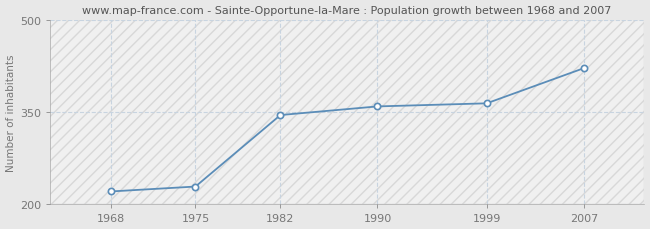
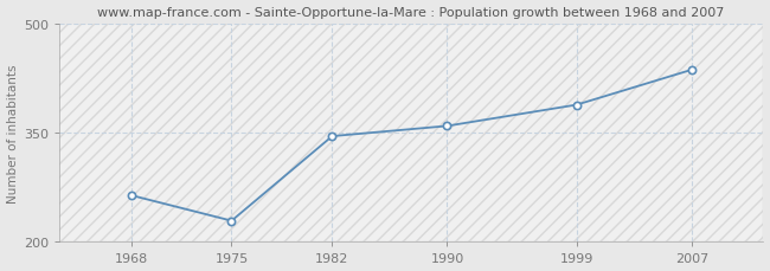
1968: 221 -> 264
1999: 364 -> 388
2007: 421 -> 436
